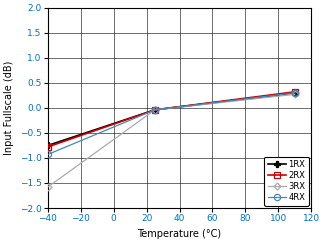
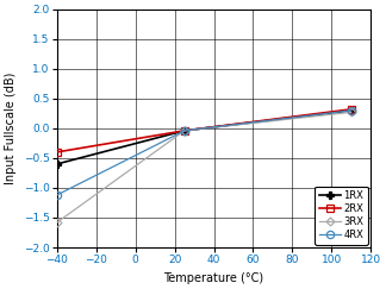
1RX/−40: -0.75 -> -0.60
2RX/−40: -0.78 -> -0.40
4RX/−40: -0.93 -> -1.12
